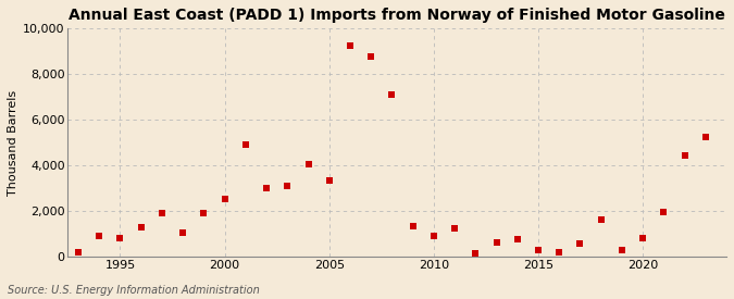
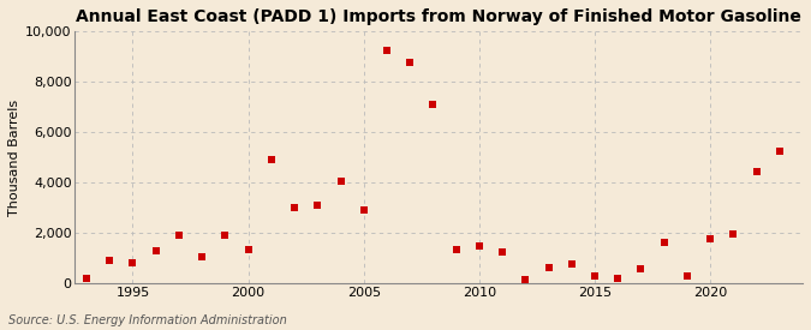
2000: 2,550 -> 1,350
2005: 3,350 -> 2,900
2010: 900 -> 1,500
2020: 800 -> 1,750
